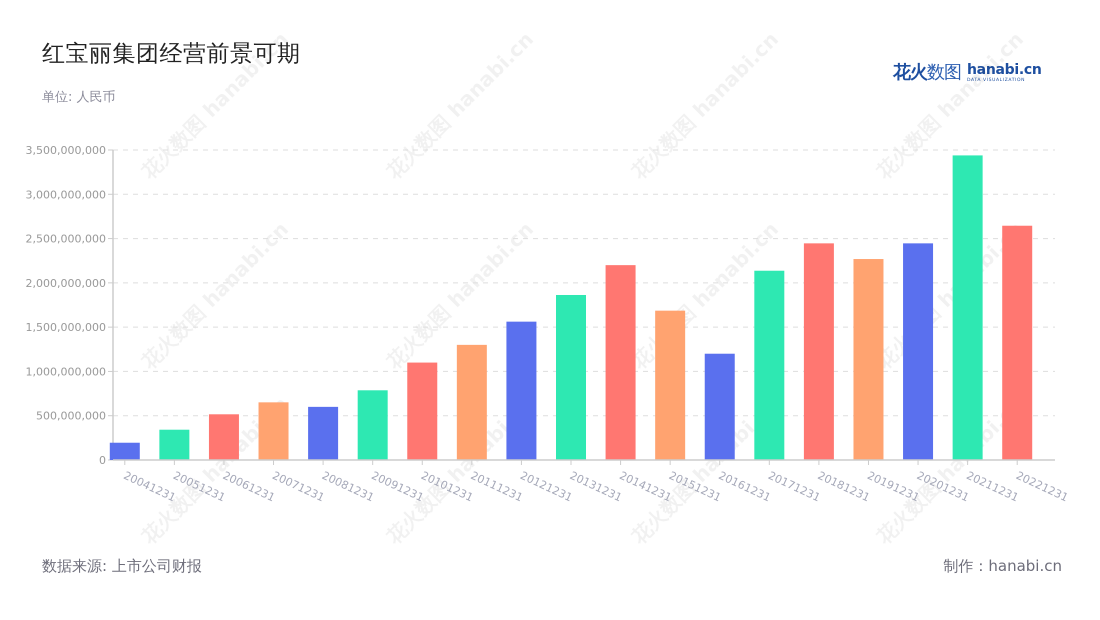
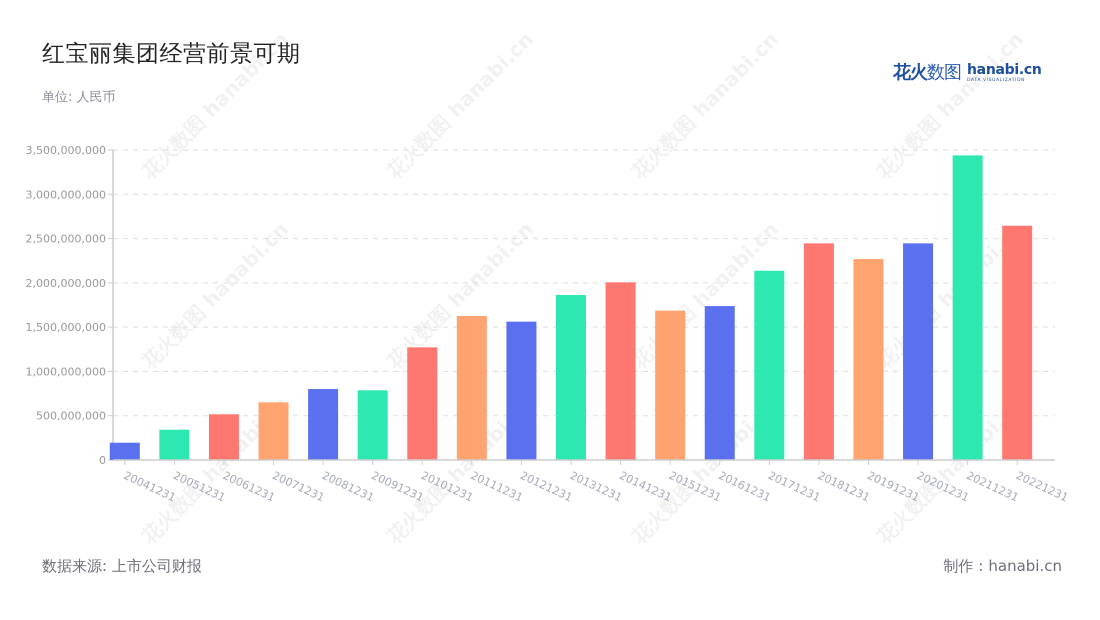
20081231: 600000000 -> 800000000
20101231: 1100000000 -> 1300000000
20111231: 1300000000 -> 1600000000
20141231: 2200000000 -> 2000000000
20161231: 1200000000 -> 1700000000
